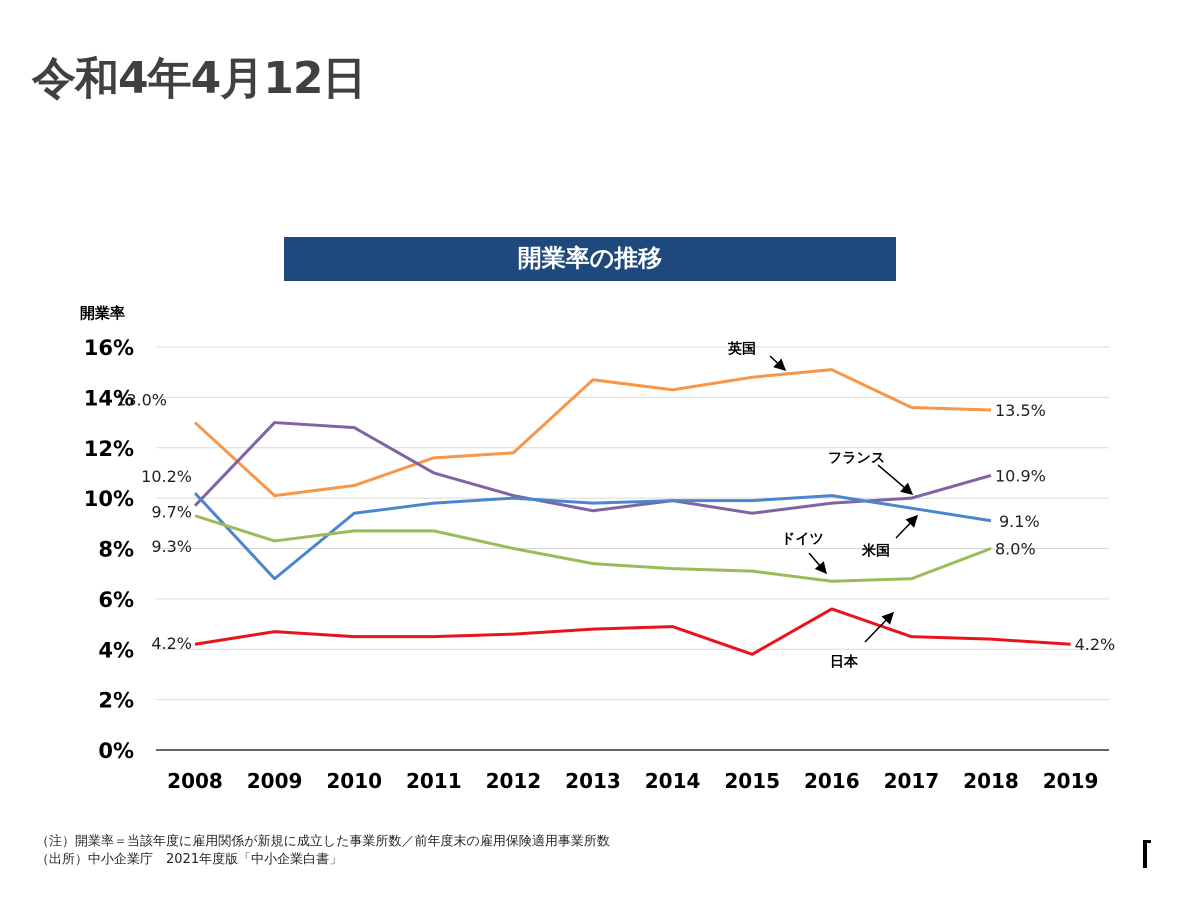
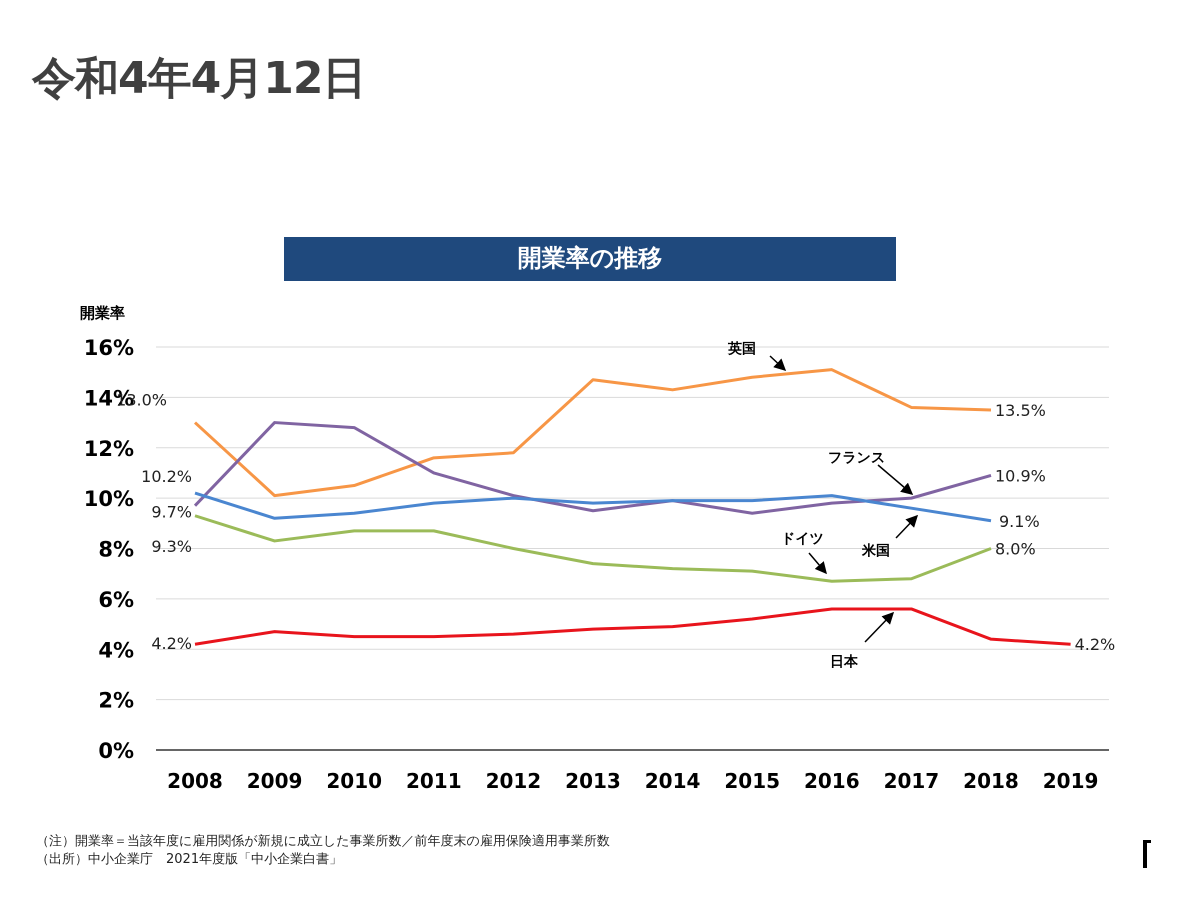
米国/2009: 6.8% -> 9.2%
日本/2015: 3.8% -> 5.2%
日本/2017: 4.5% -> 5.6%
